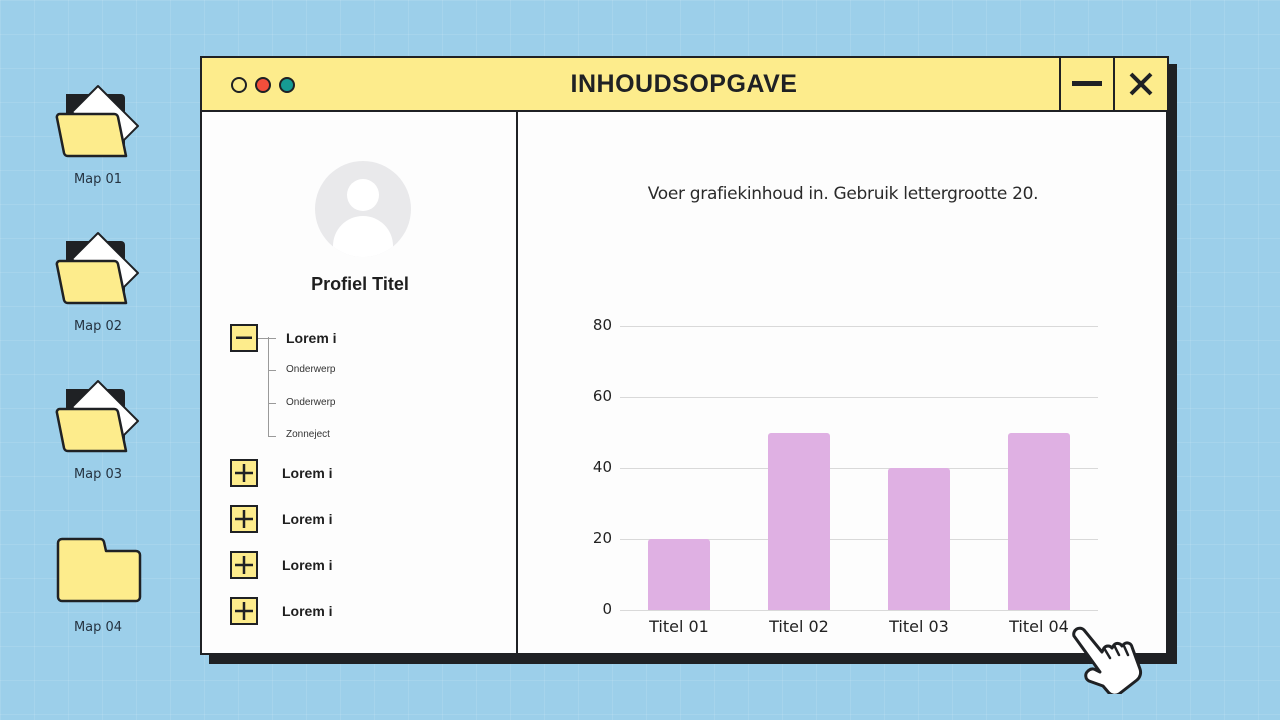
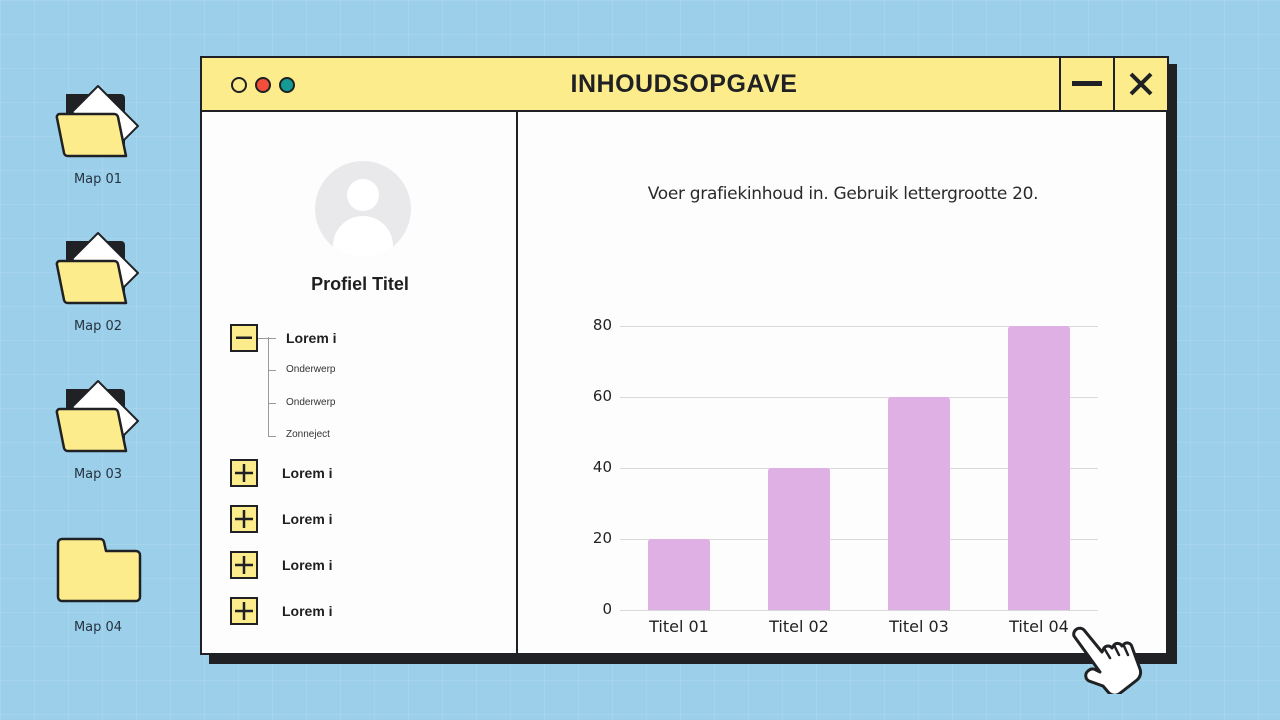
Titel 02: 50 -> 40
Titel 03: 40 -> 60
Titel 04: 50 -> 80
